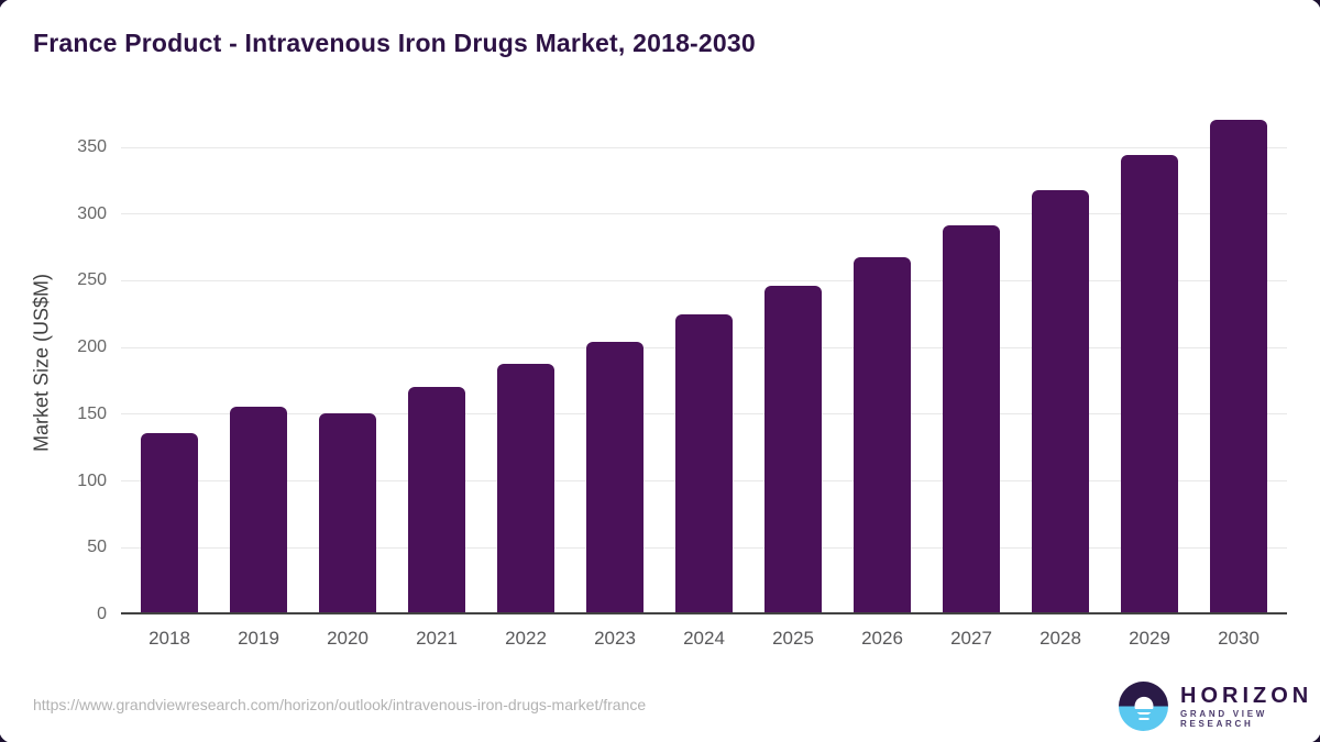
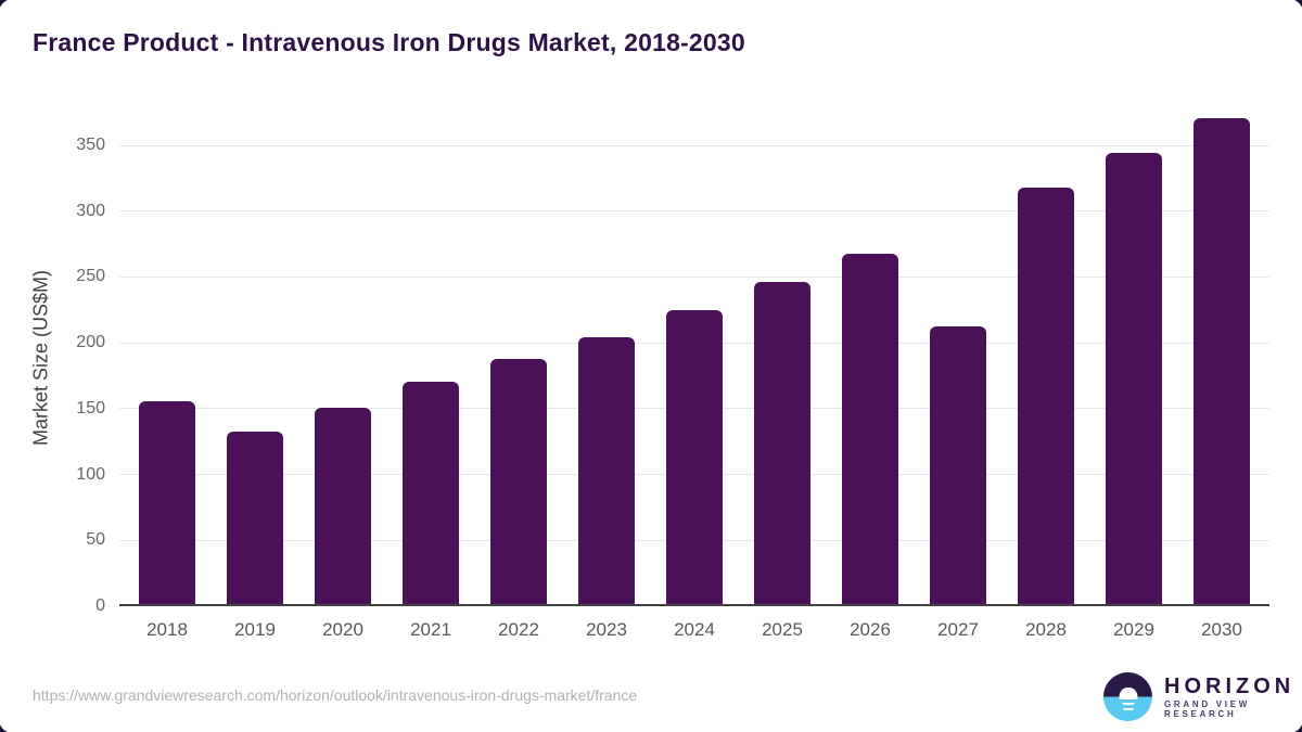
2018: 134 -> 154
2019: 154 -> 131
2027: 290 -> 211
